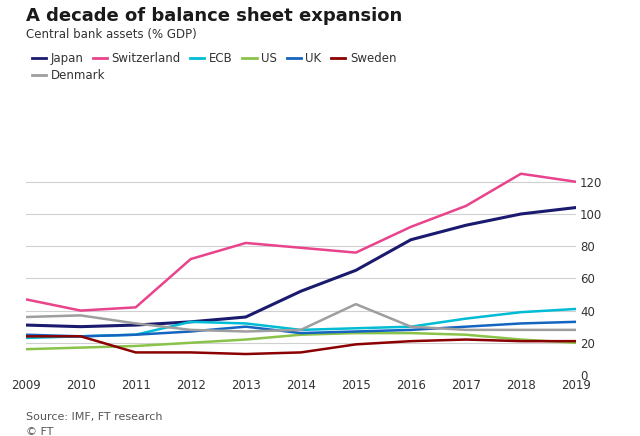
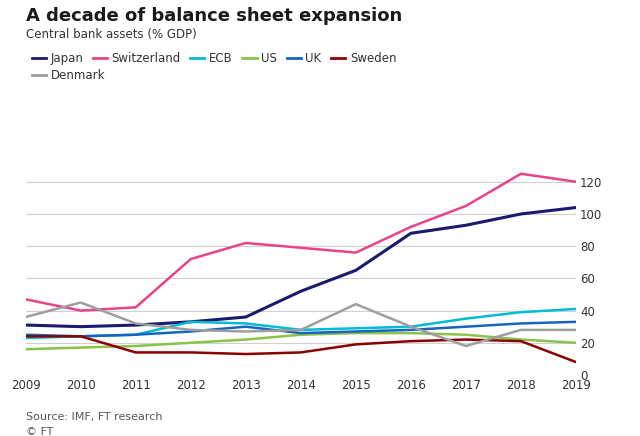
Denmark/2010: 37 -> 45
Japan/2016: 84 -> 88
Denmark/2017: 28 -> 18
Sweden/2019: 21 -> 8
